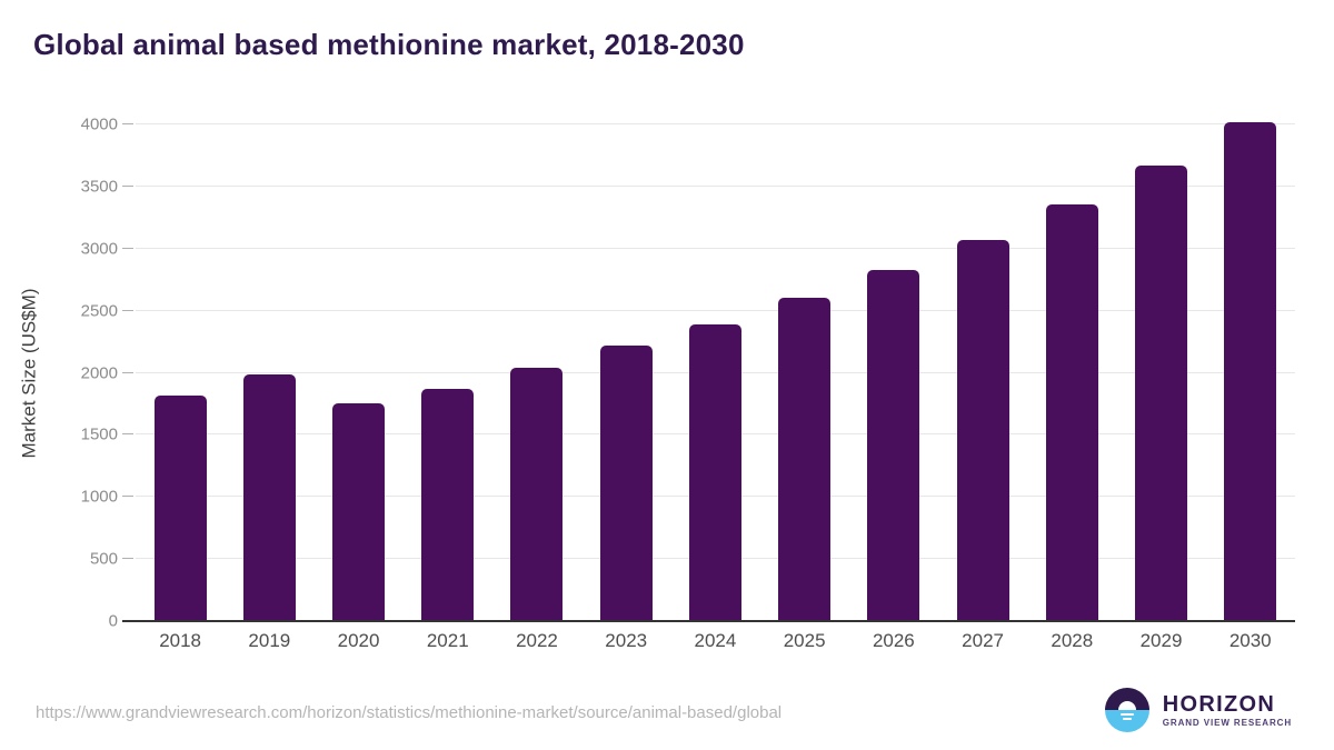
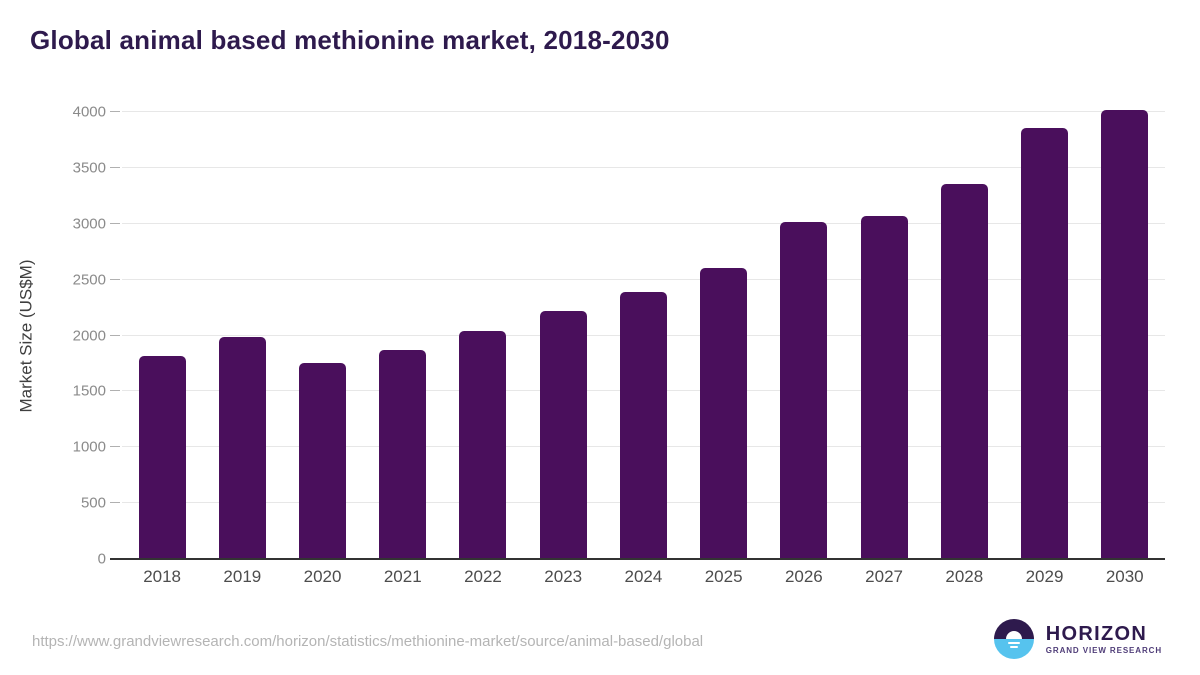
2026: 2820 -> 3020
2029: 3660 -> 3860
